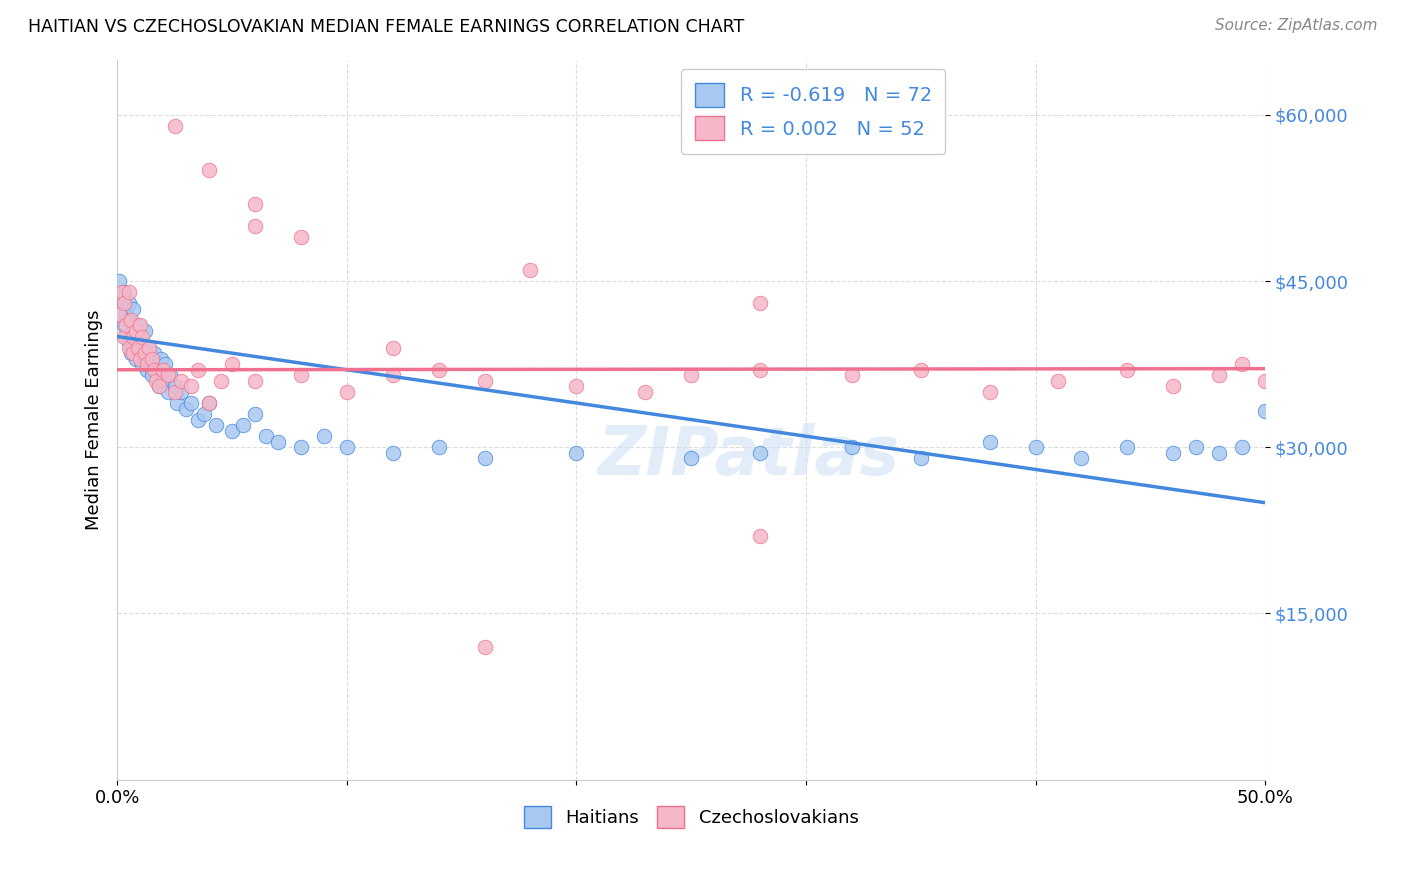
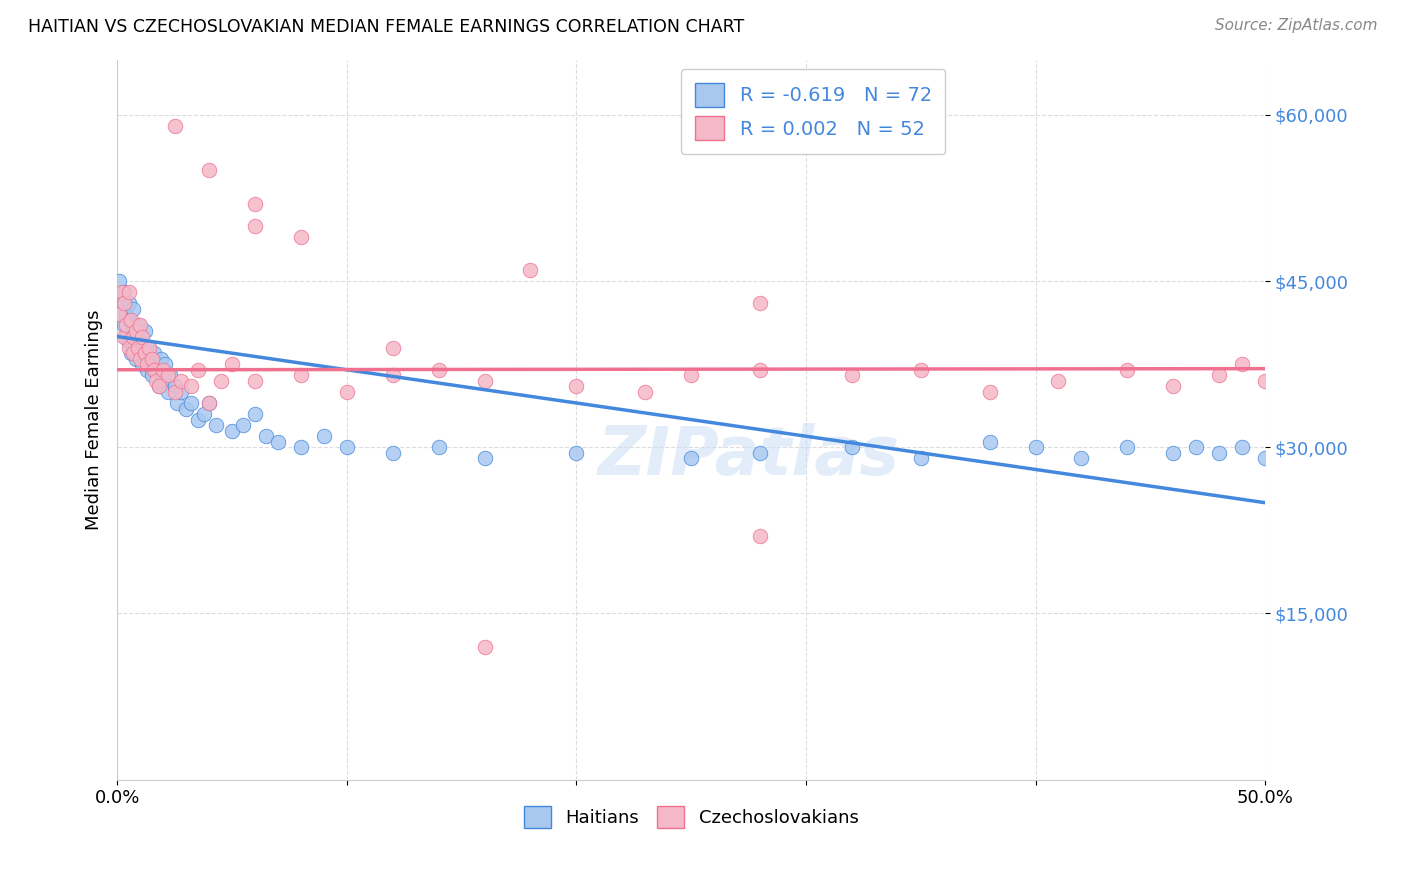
Haitians/50.0%: $33,300 -> $29,000
